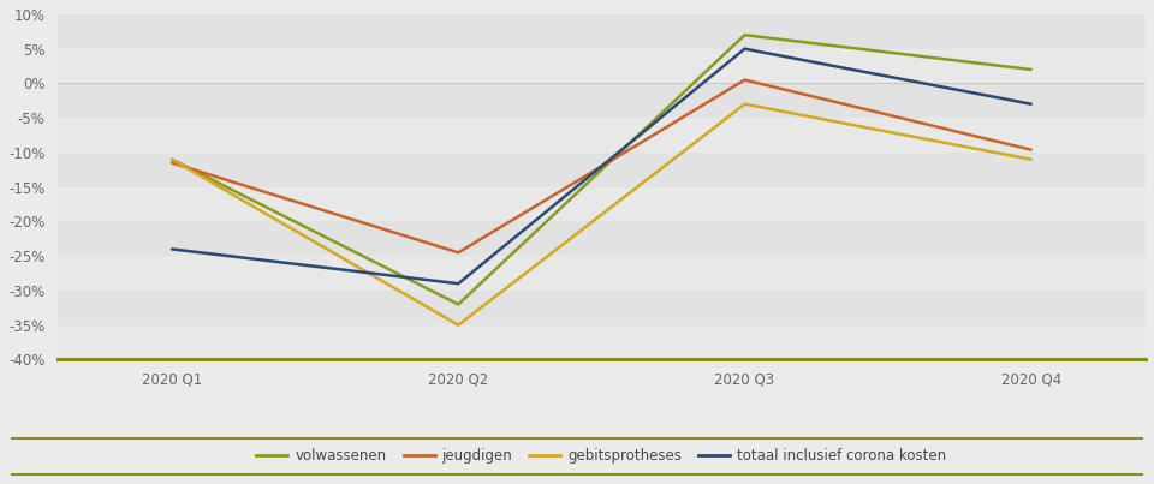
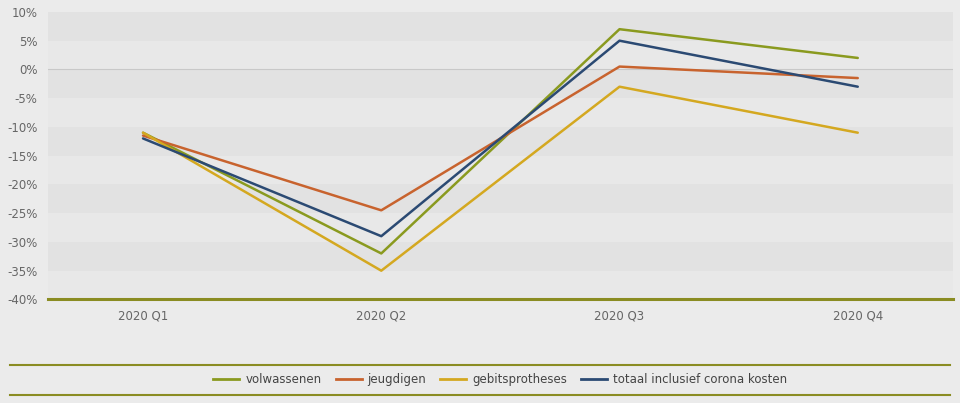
totaal inclusief corona kosten/2020 Q1: -24% -> -12%
jeugdigen/2020 Q4: -9.6% -> -1.5%
